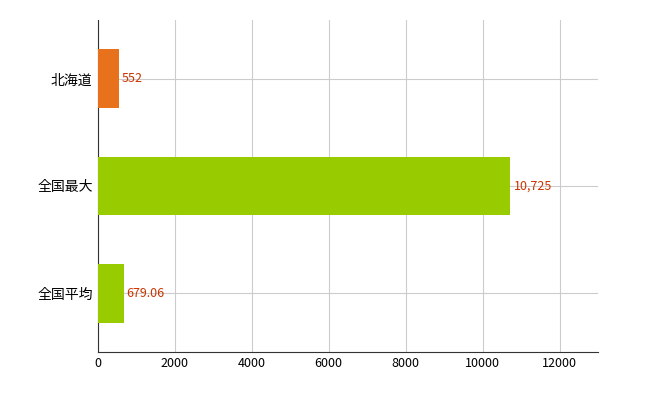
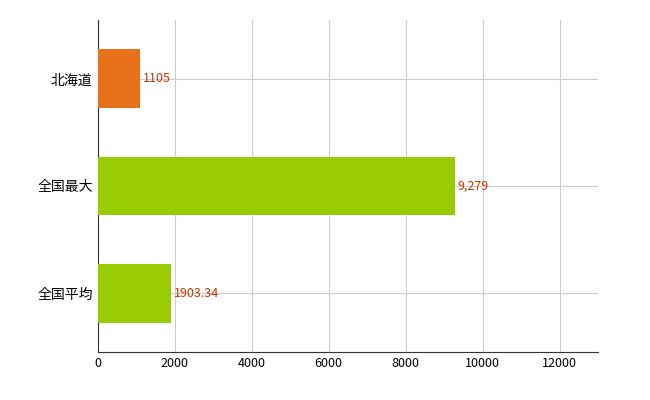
北海道: 552 -> 1105
全国最大: 10,725 -> 9,279
全国平均: 679.06 -> 1903.34
